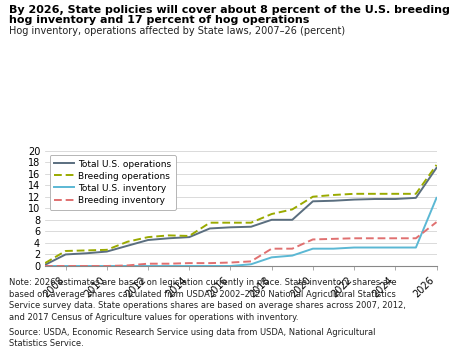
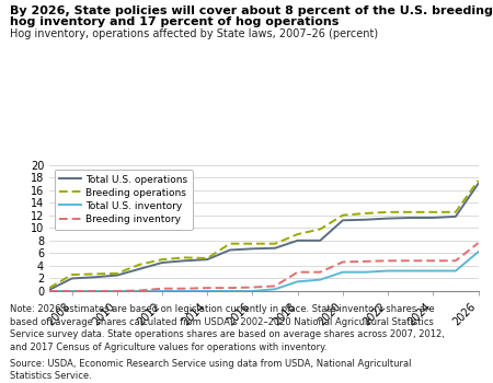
Total U.S. inventory/2026: 11.8 -> 6.2
